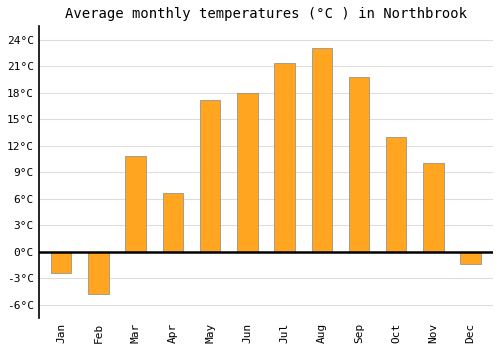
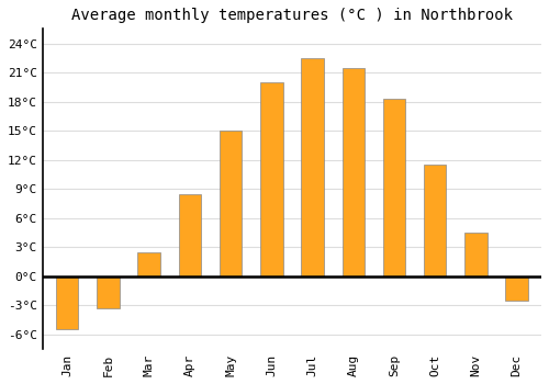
Jan: -2.4°C -> -5.5°C
Feb: -4.8°C -> -3.3°C
Mar: 10.8°C -> 2.5°C
Apr: 6.6°C -> 8.5°C
May: 17.2°C -> 15.0°C
Jun: 18.0°C -> 20.0°C
Jul: 21.4°C -> 22.5°C
Aug: 23.0°C -> 21.5°C
Sep: 19.8°C -> 18.3°C
Oct: 13.0°C -> 11.5°C
Nov: 10.0°C -> 4.5°C
Dec: -1.4°C -> -2.5°C
